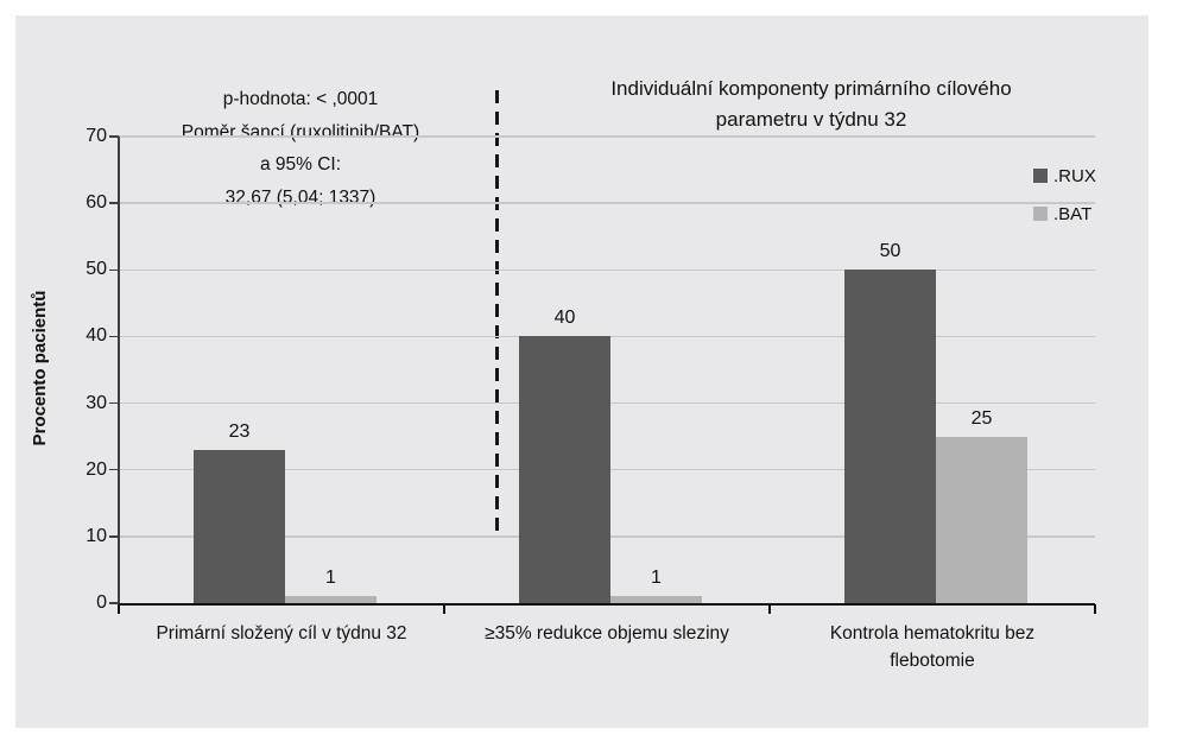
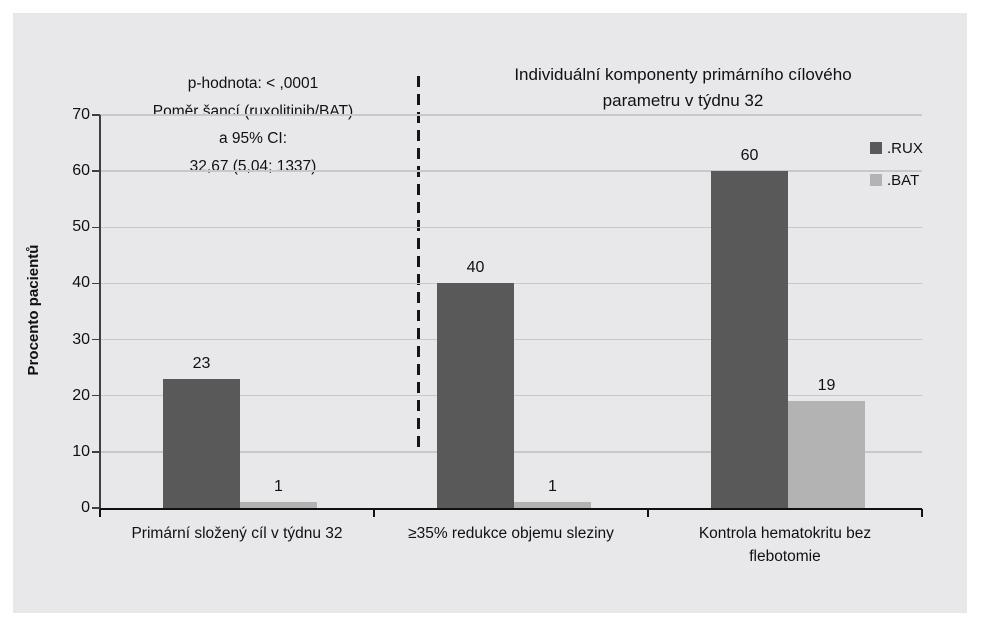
.RUX/Kontrola hematokritu bez flebotomie: 50 -> 60
.BAT/Kontrola hematokritu bez flebotomie: 25 -> 19
